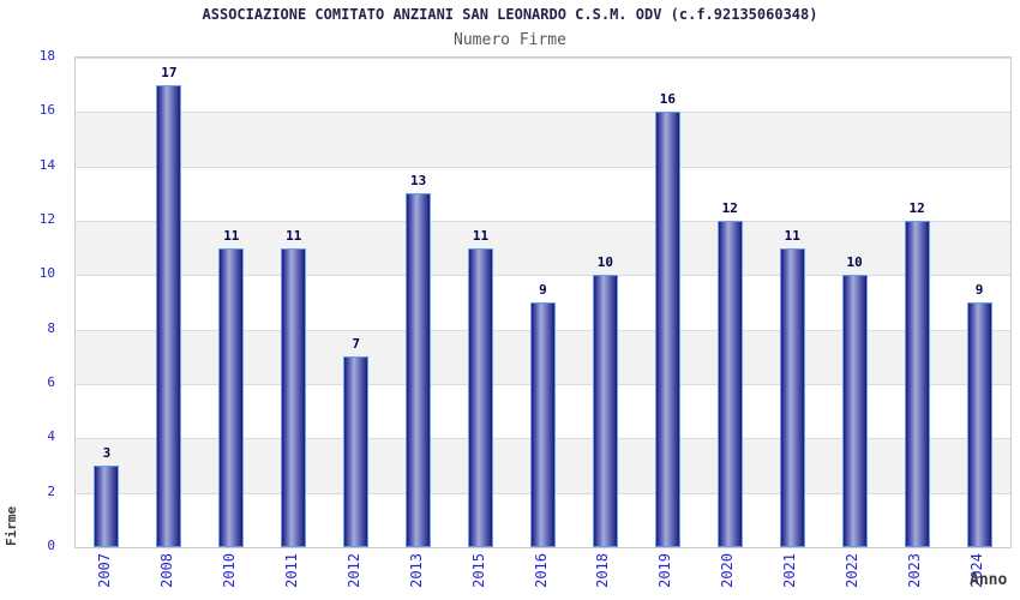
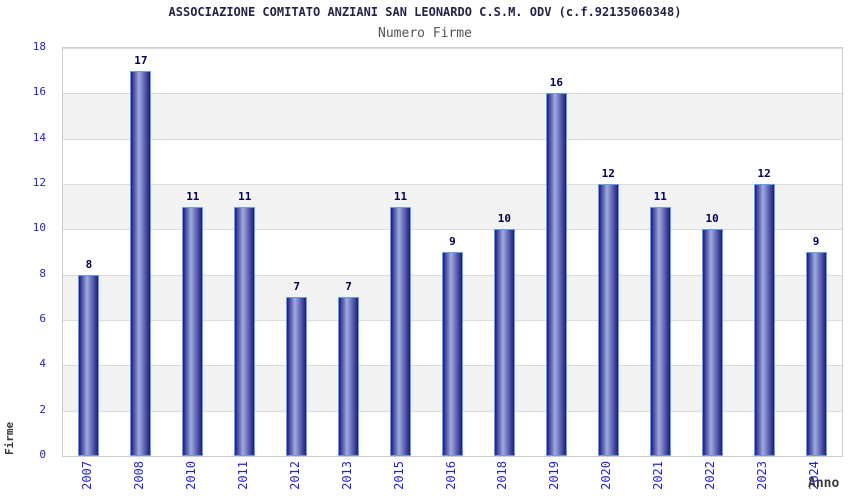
2007: 3 -> 8
2013: 13 -> 7
